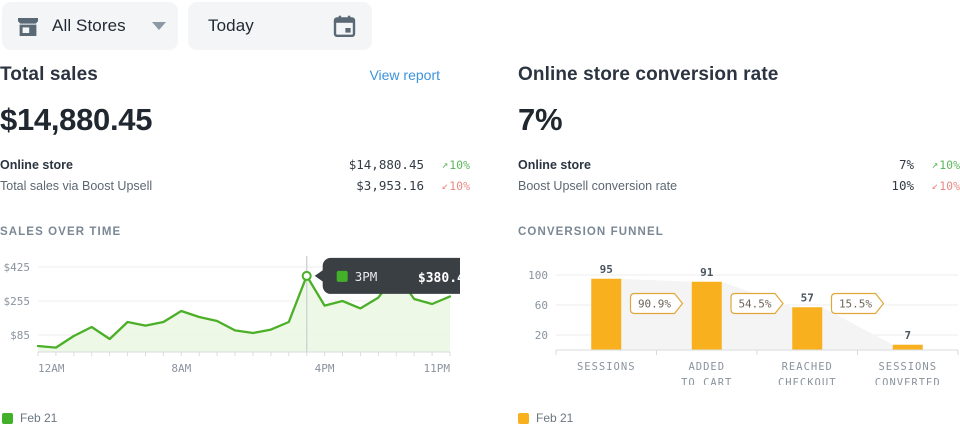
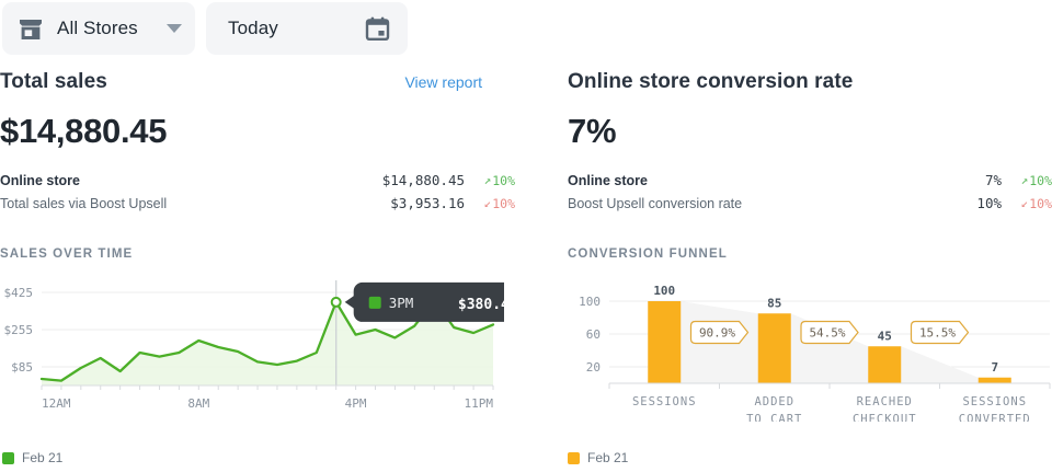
CONVERSION FUNNEL/SESSIONS: 95 -> 100
CONVERSION FUNNEL/ADDED TO CART: 91 -> 85
CONVERSION FUNNEL/REACHED CHECKOUT: 57 -> 45
